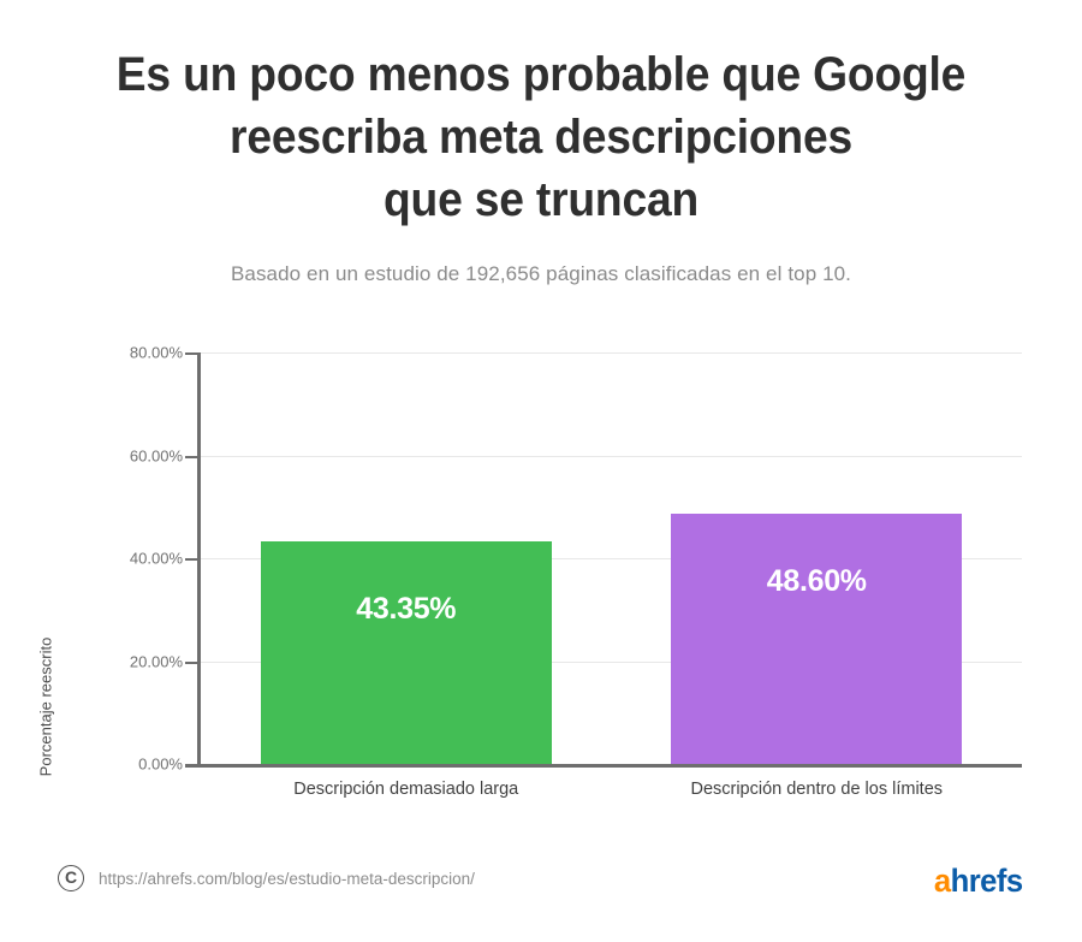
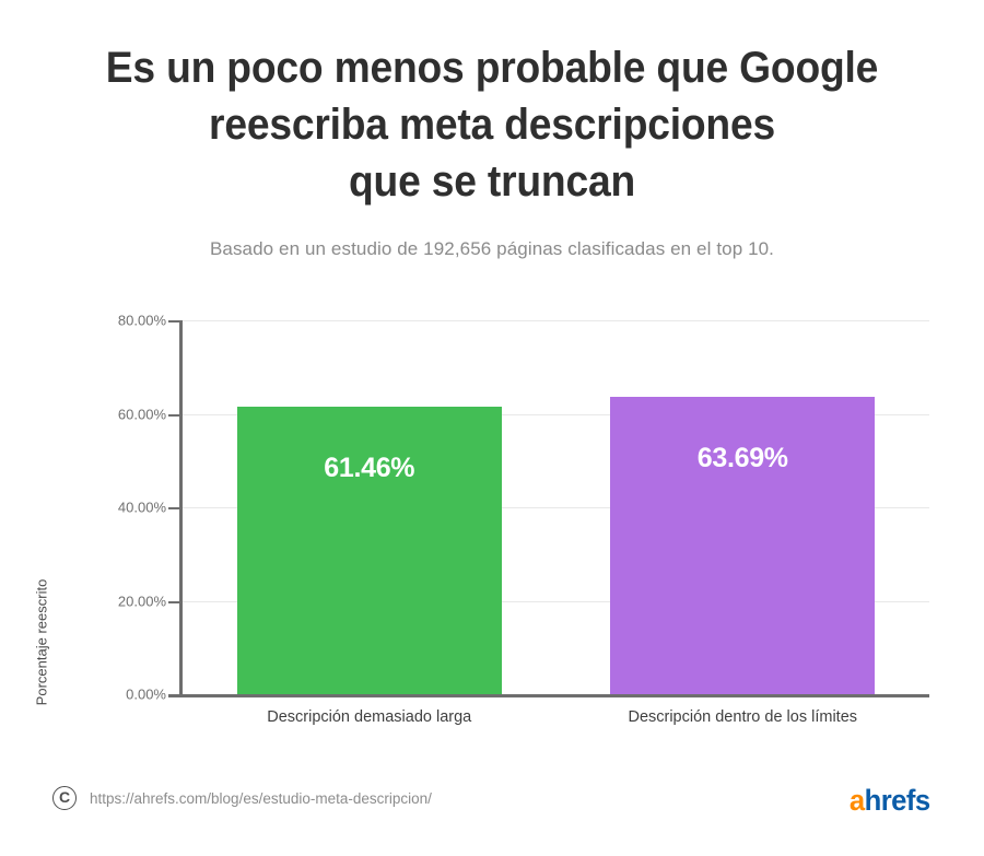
Descripción demasiado larga: 43.35% -> 61.46%
Descripción dentro de los límites: 48.60% -> 63.69%
